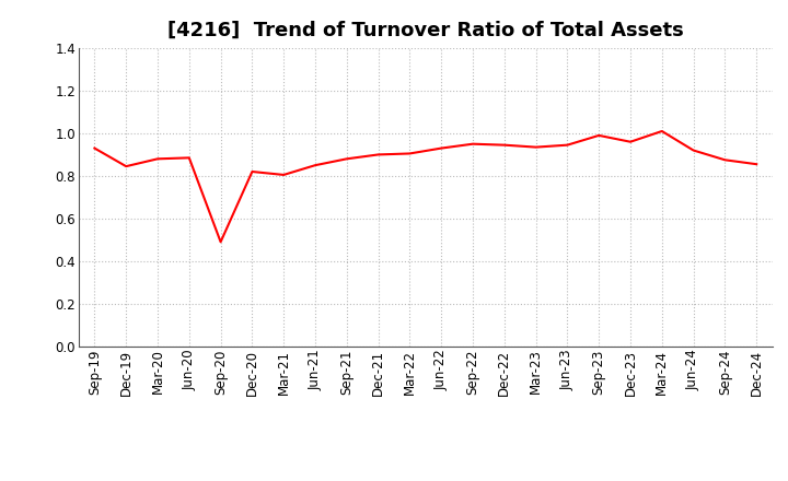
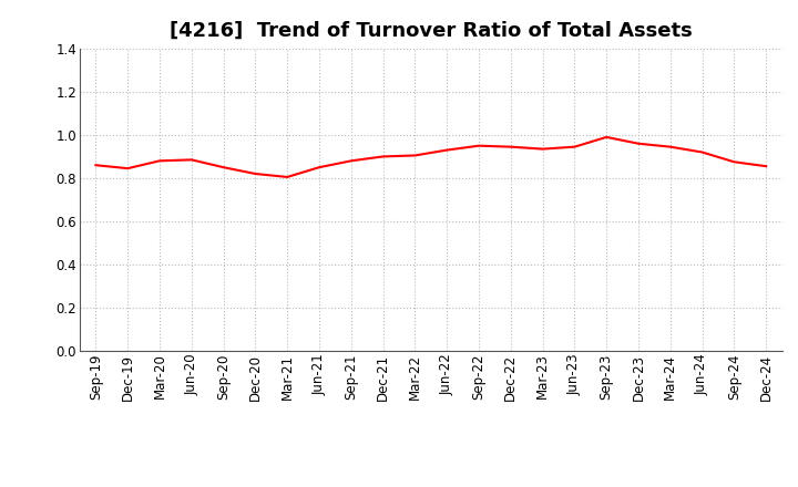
Sep-19: 0.93 -> 0.86
Sep-20: 0.49 -> 0.85
Mar-24: 1.01 -> 0.94
